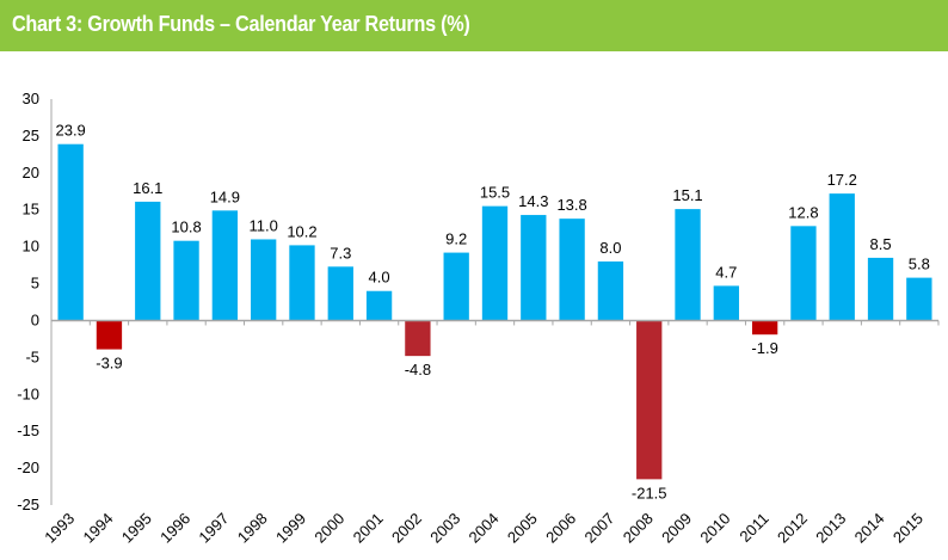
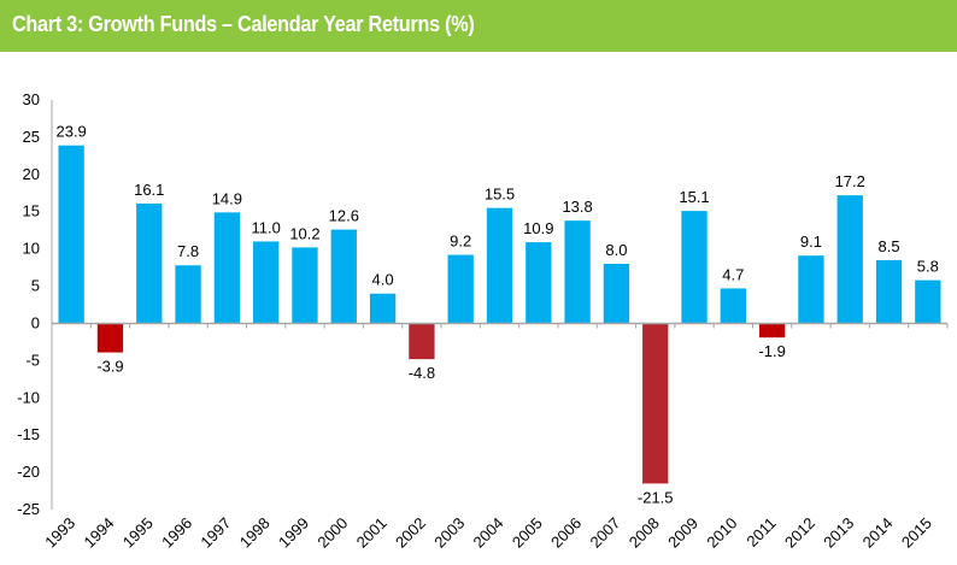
1996: 10.8 -> 7.8
2000: 7.3 -> 12.6
2005: 14.3 -> 10.9
2012: 12.8 -> 9.1
